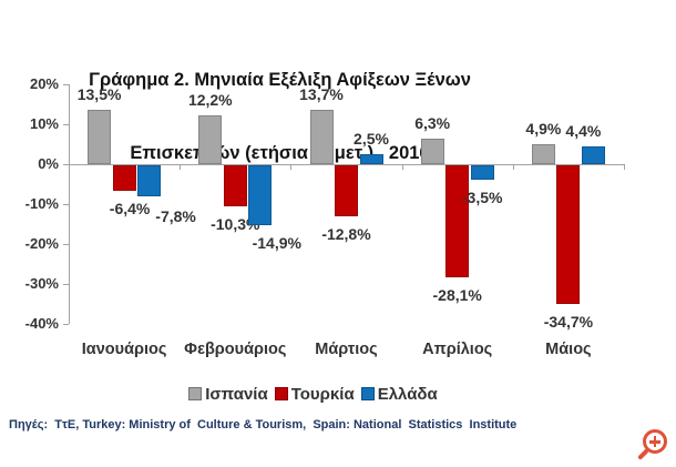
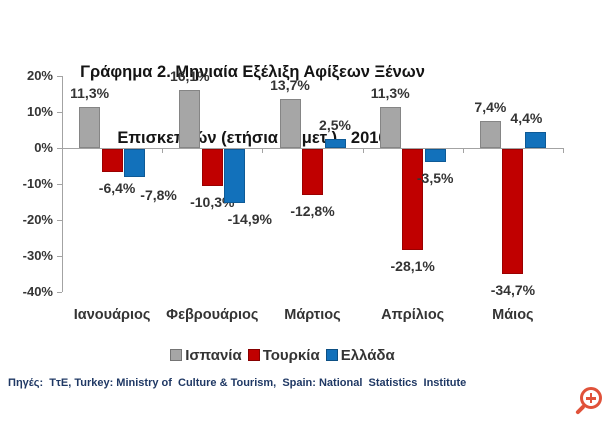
Ισπανία/Ιανουάριος: 13,5% -> 11,3%
Ισπανία/Φεβρουάριος: 12,2% -> 16,1%
Ισπανία/Απρίλιος: 6,3% -> 11,3%
Ισπανία/Μάιος: 4,9% -> 7,4%
